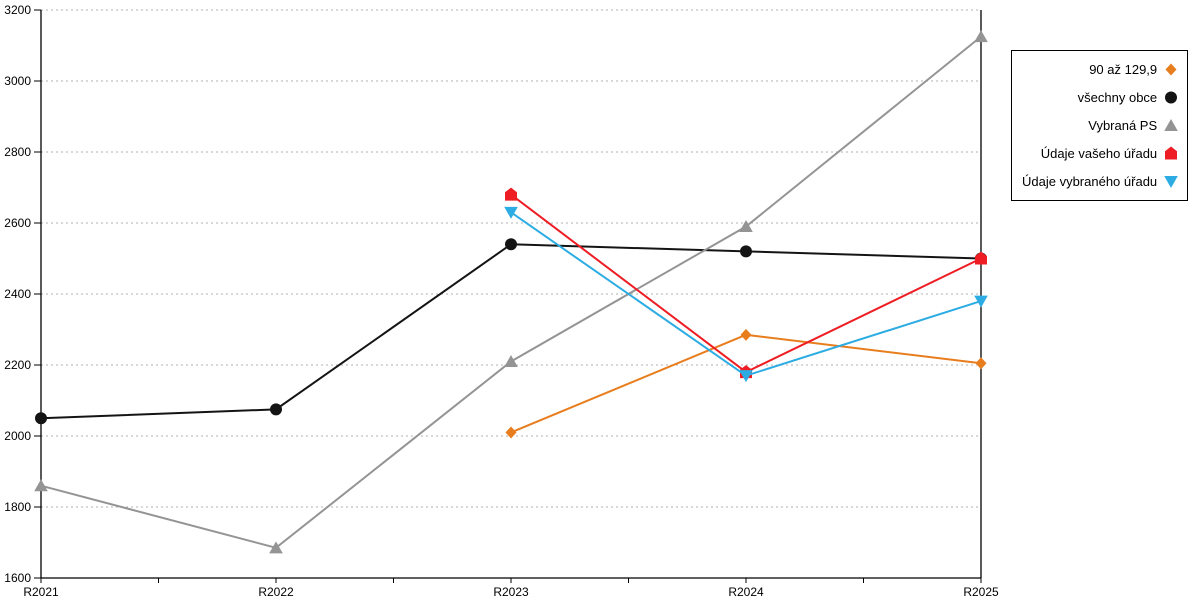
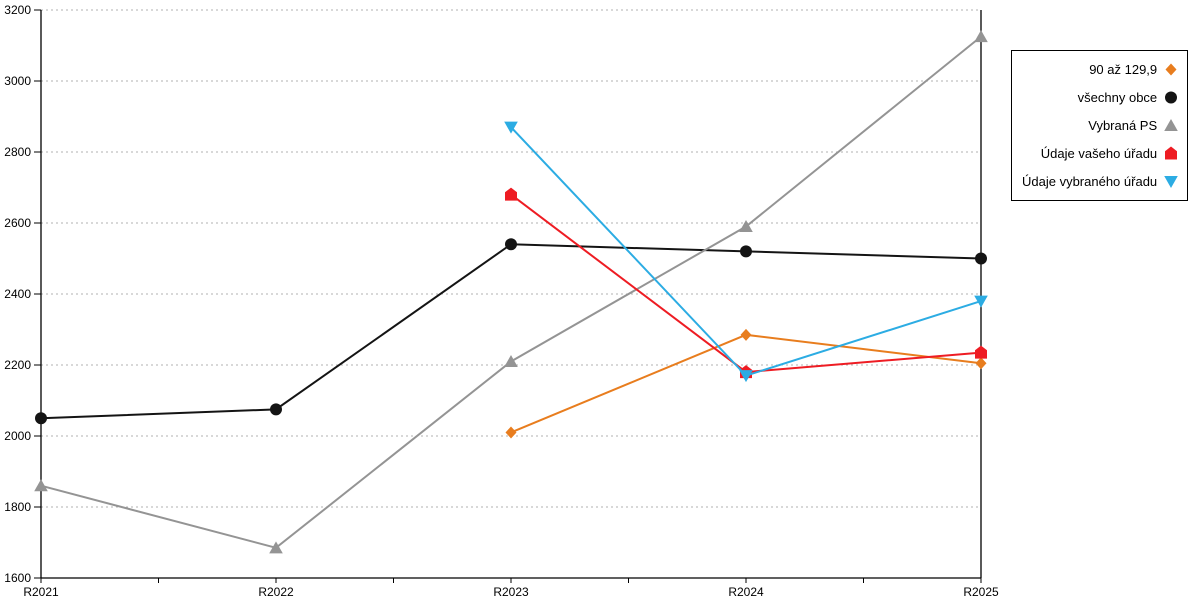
Údaje vybraného úřadu/R2023: 2630 -> 2870
Údaje vašeho úřadu/R2025: 2500 -> 2240
